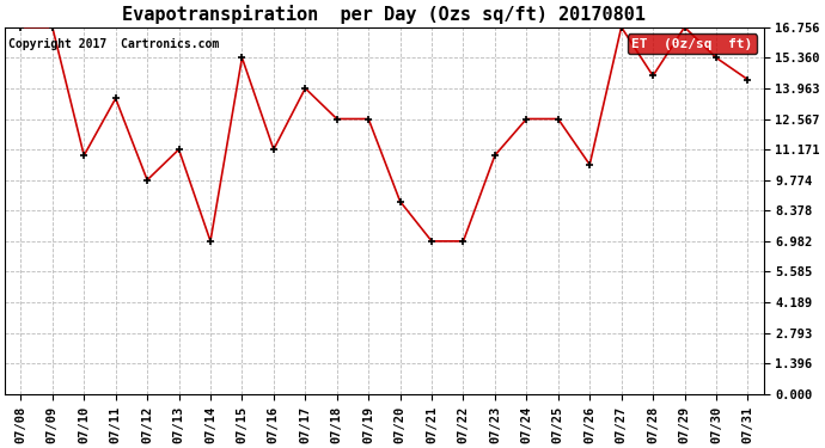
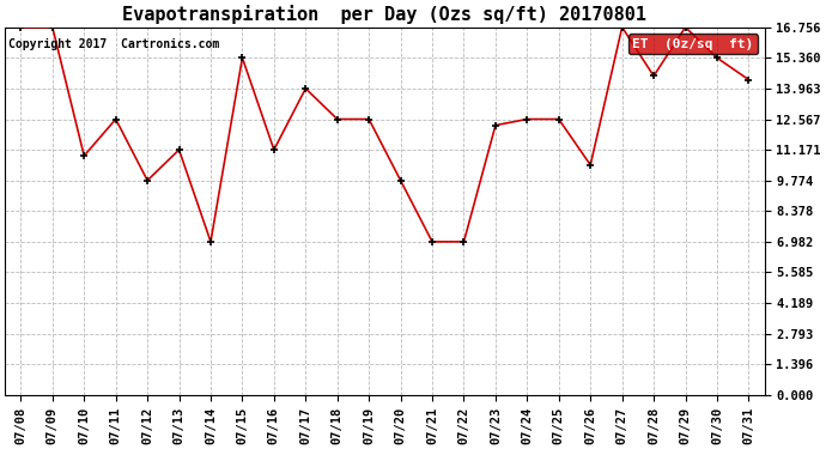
07/11: 13.5 -> 12.6
07/20: 8.8 -> 9.8
07/23: 10.9 -> 12.3
